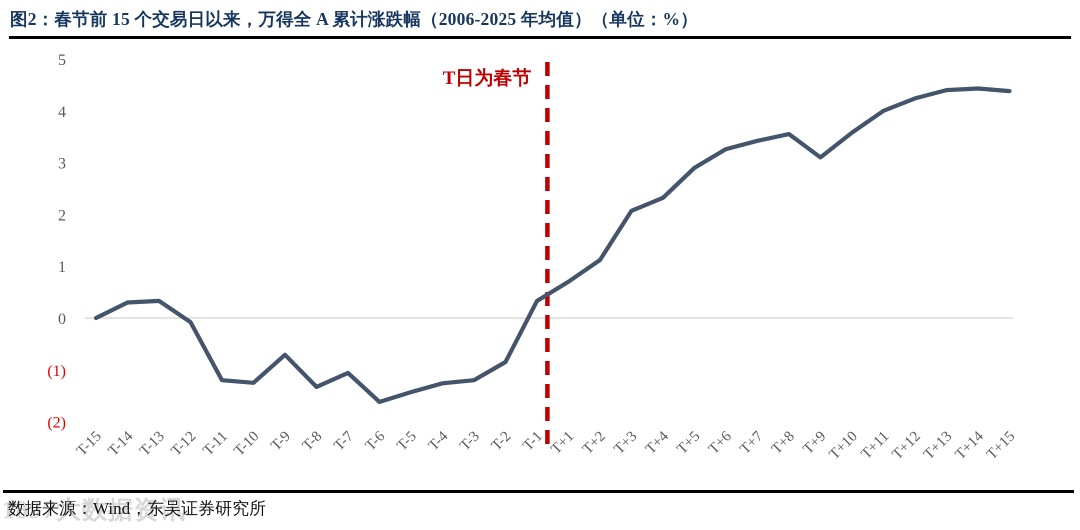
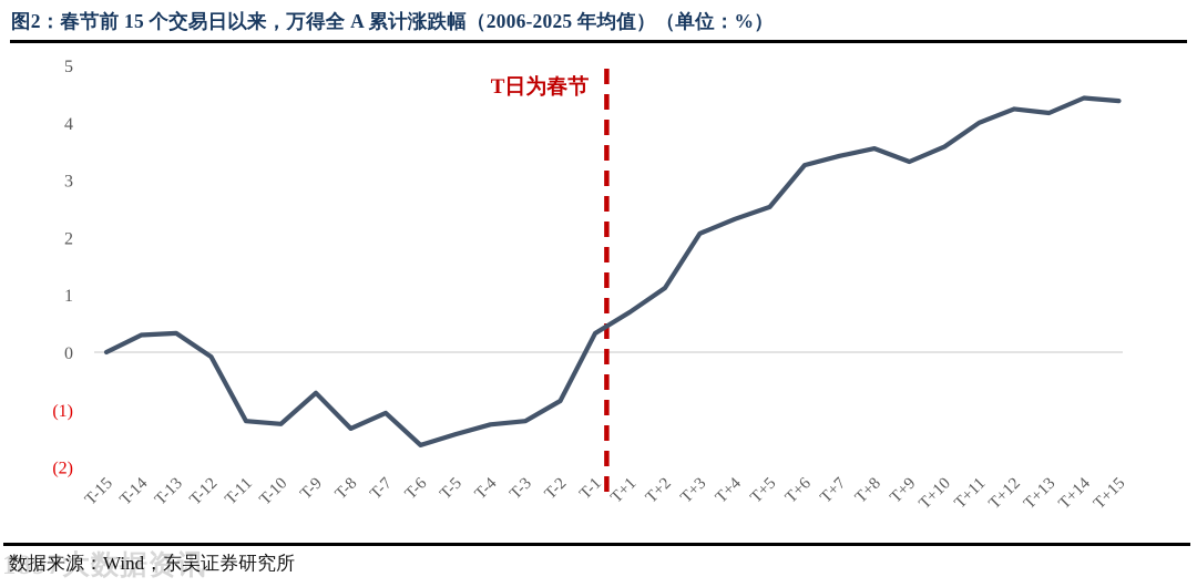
T+5: 2.9 -> 2.5
T+9: 3.1 -> 3.3
T+13: 4.4 -> 4.2
